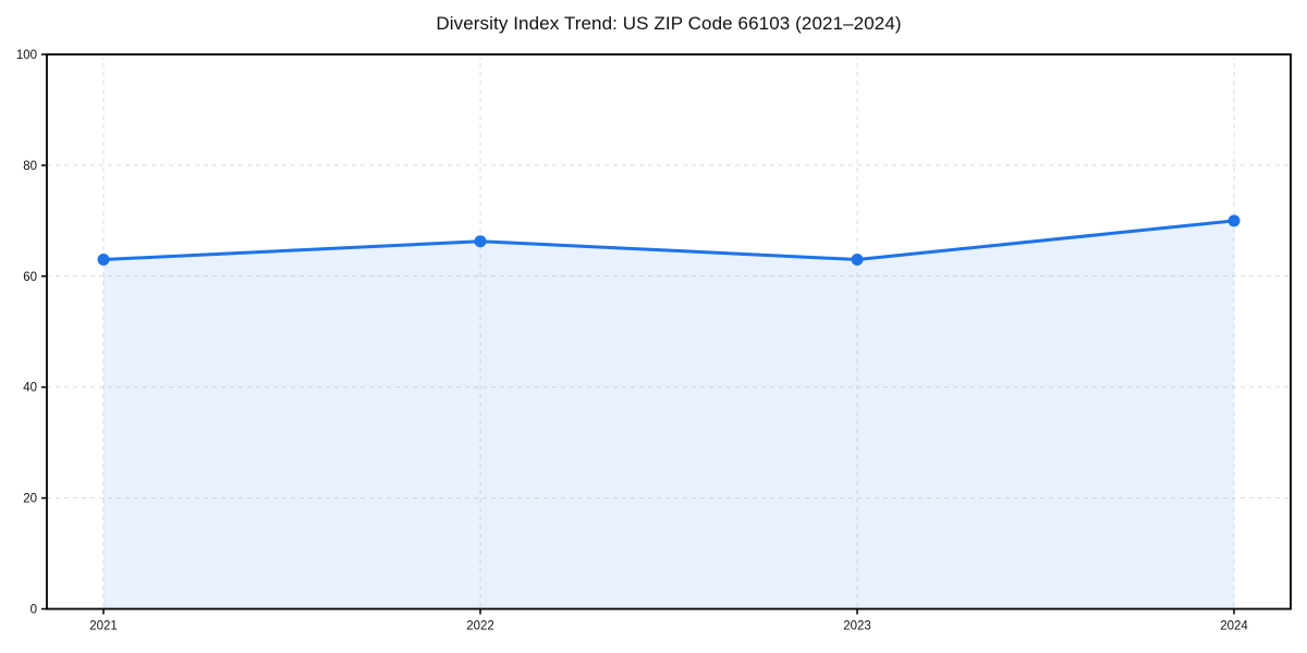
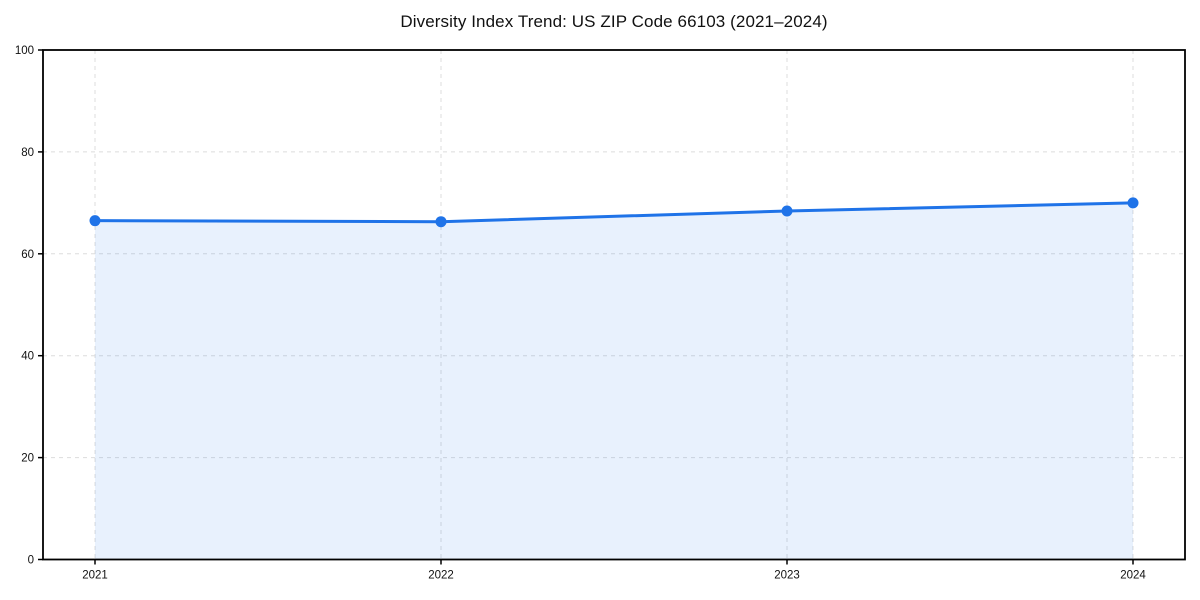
2021: 63 -> 66
2023: 63 -> 68
